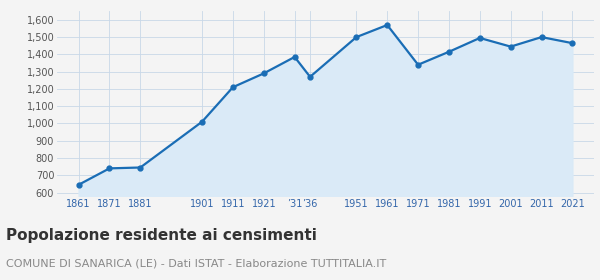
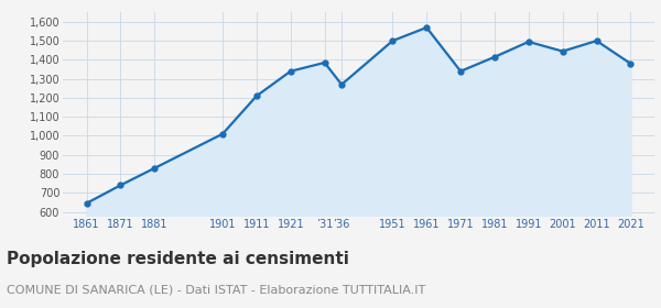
1881: 740 -> 830
1921: 1,290 -> 1,340
2021: 1,460 -> 1,380
